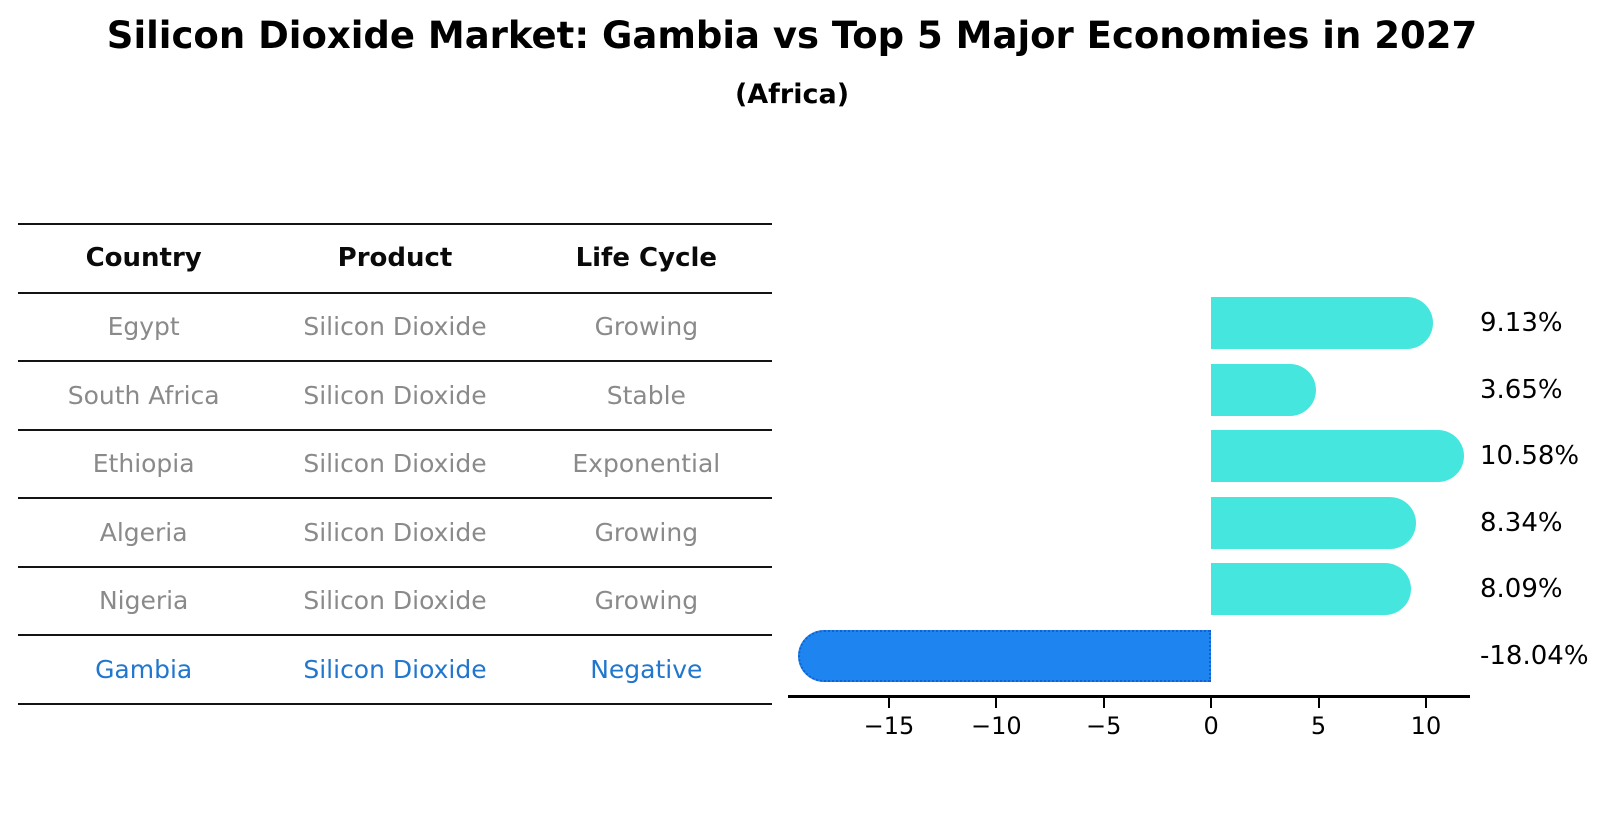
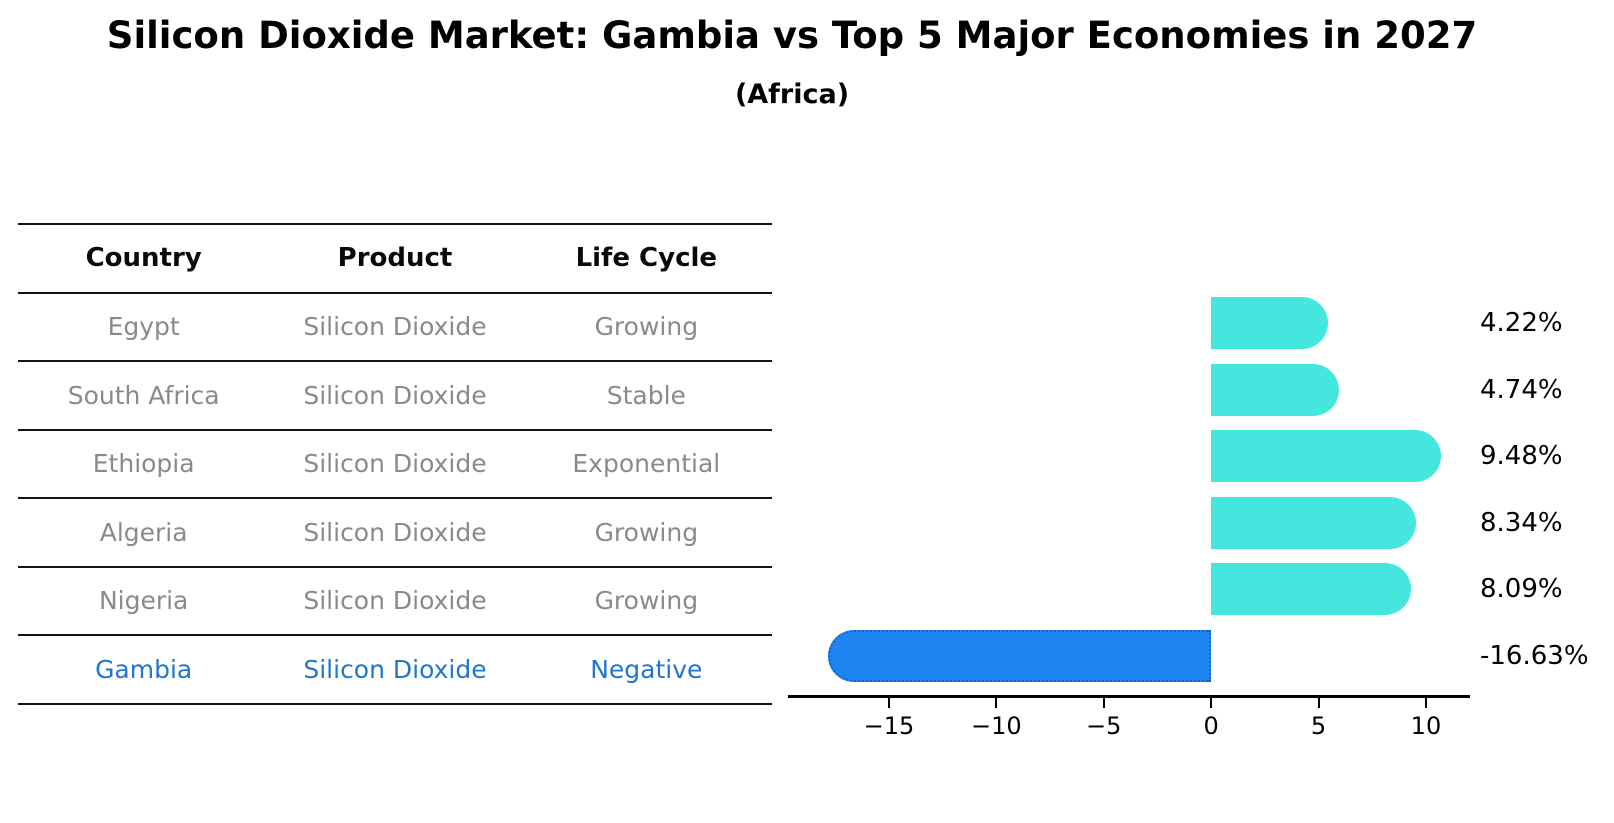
Egypt: 9.13% -> 4.22%
South Africa: 3.65% -> 4.74%
Ethiopia: 10.58% -> 9.48%
Gambia: -18.04% -> -16.63%
